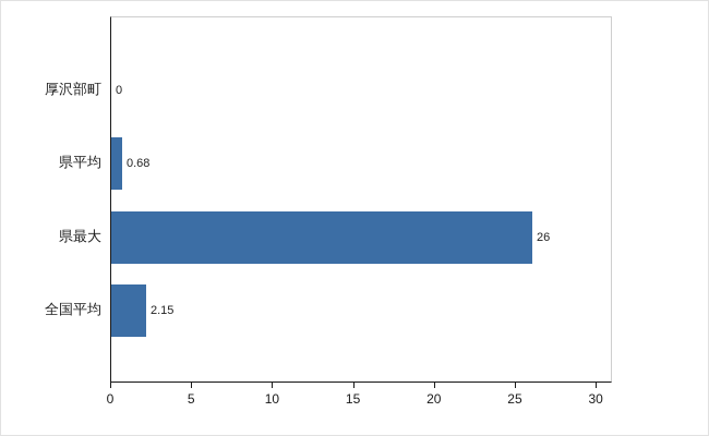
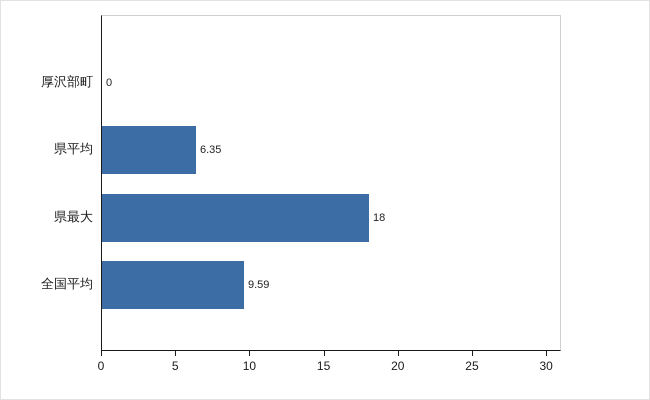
県平均: 0.68 -> 6.35
県最大: 26 -> 18
全国平均: 2.15 -> 9.59
